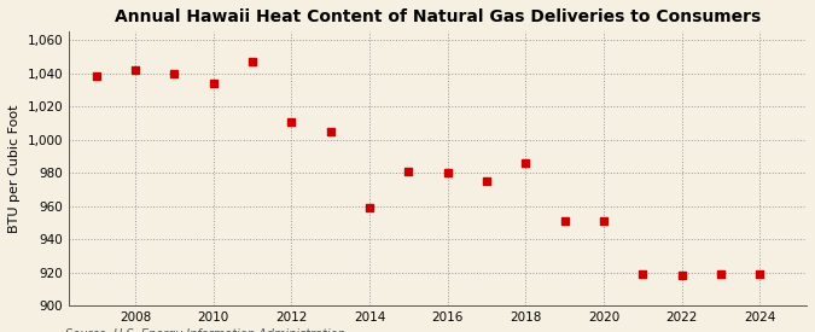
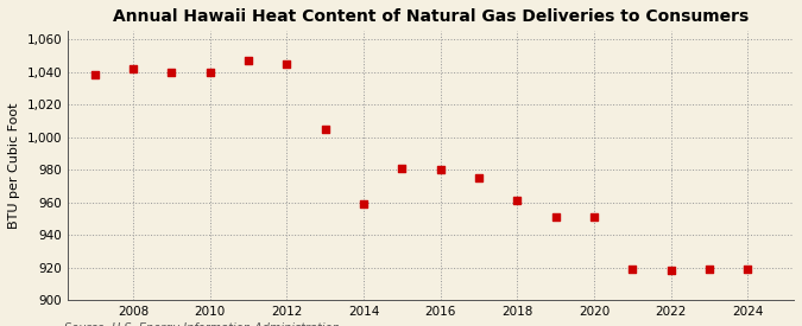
2010: 1,034 -> 1,040
2012: 1,011 -> 1,045
2018: 986 -> 961
